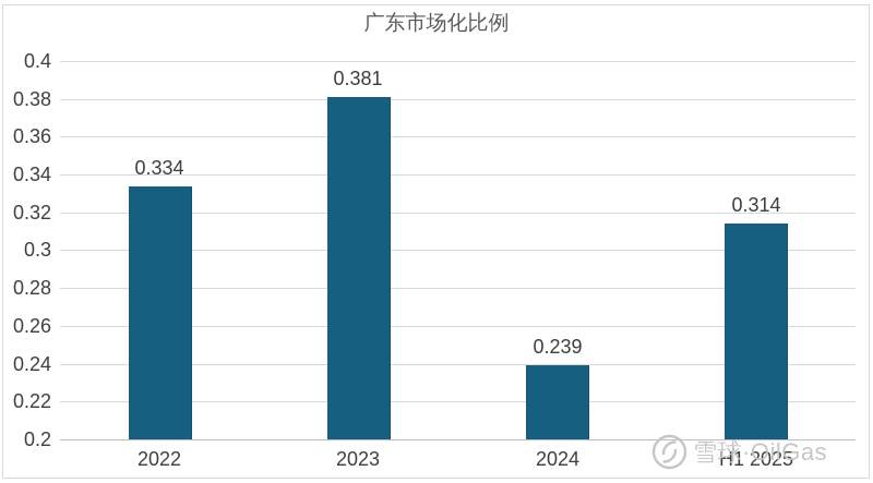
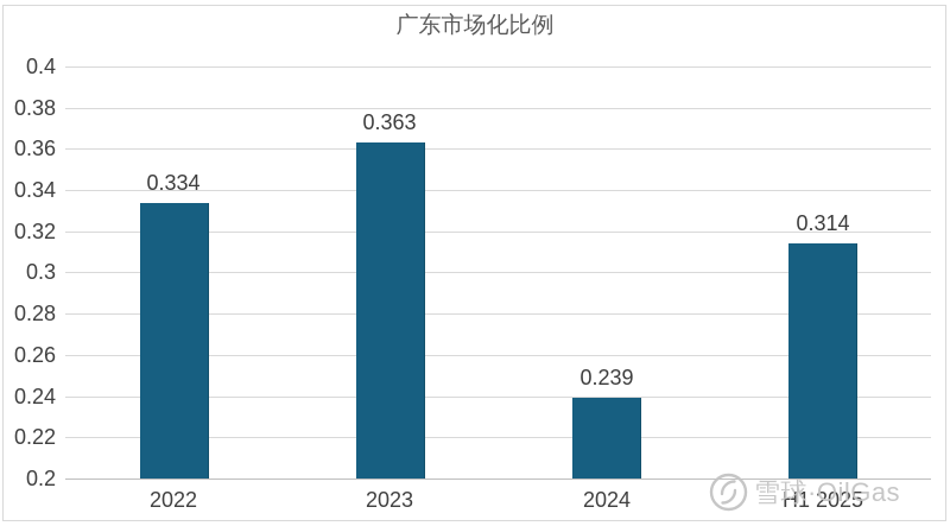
2023: 0.381 -> 0.363
